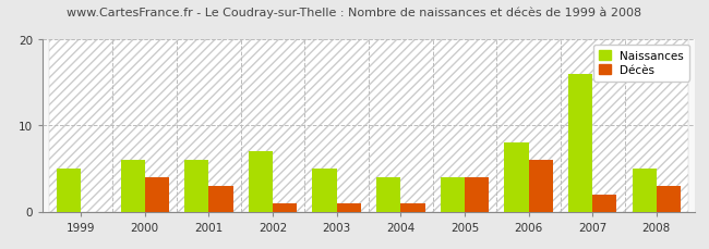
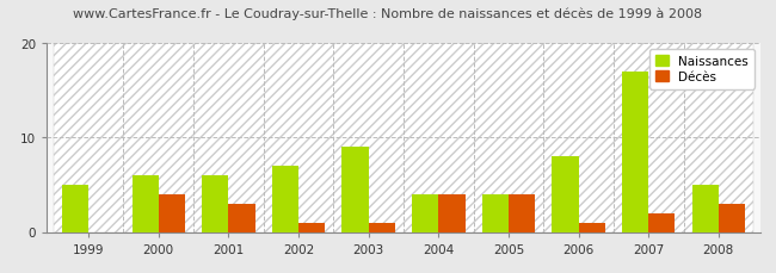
Naissances/2003: 5 -> 9
Décès/2004: 1 -> 4
Décès/2006: 6 -> 1
Naissances/2007: 16 -> 17
